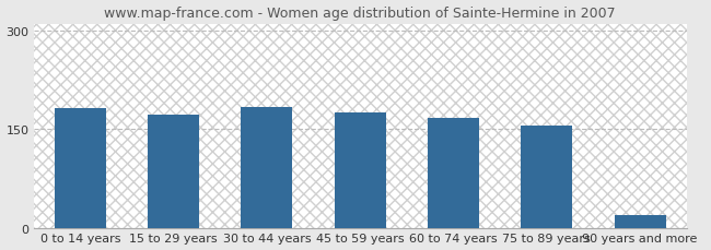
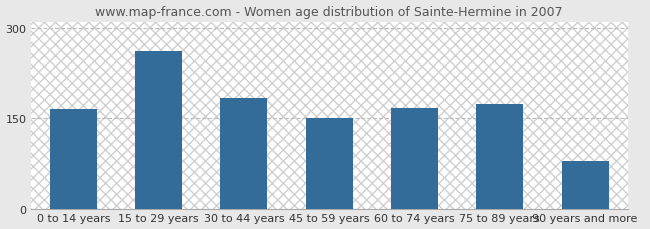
0 to 14 years: 182 -> 166
15 to 29 years: 172 -> 262
45 to 59 years: 176 -> 150
75 to 89 years: 156 -> 174
90 years and more: 20 -> 80
